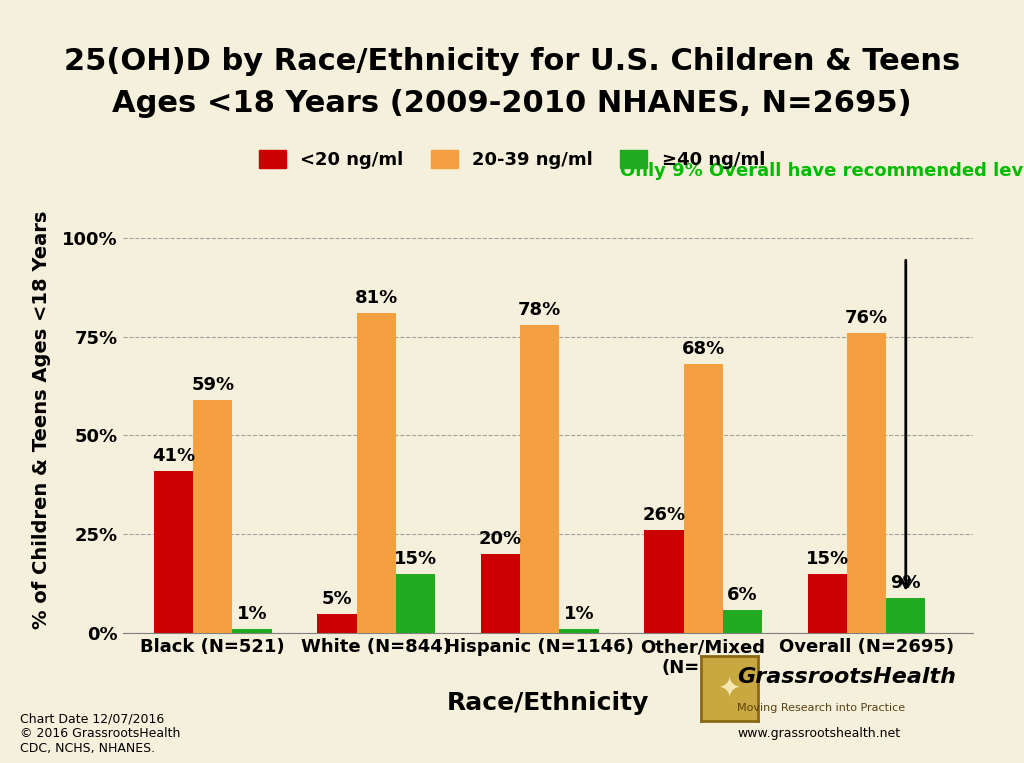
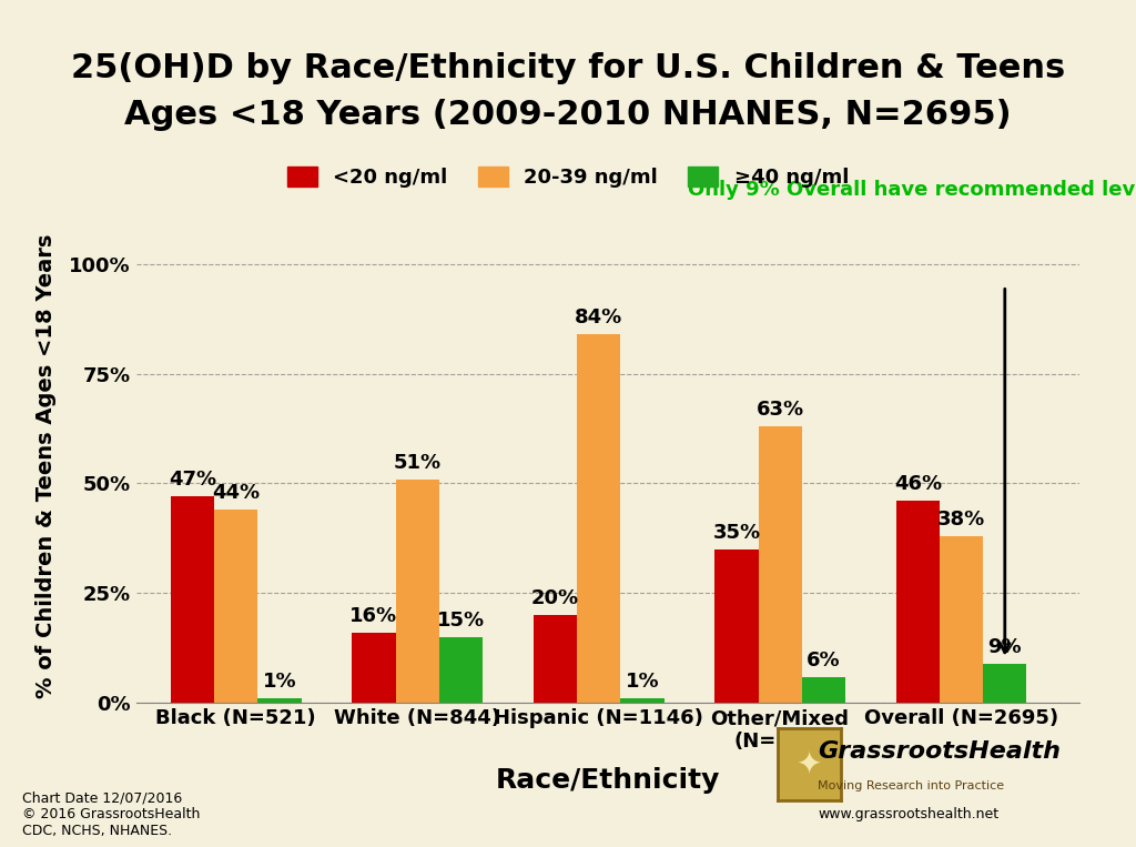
<20 ng/ml/Black (N=521): 41% -> 47%
20-39 ng/ml/Black (N=521): 59% -> 44%
<20 ng/ml/White (N=844): 5% -> 16%
20-39 ng/ml/White (N=844): 81% -> 51%
20-39 ng/ml/Hispanic (N=1146): 78% -> 84%
<20 ng/ml/Other/Mixed (N=184): 26% -> 35%
20-39 ng/ml/Other/Mixed (N=184): 68% -> 63%
<20 ng/ml/Overall (N=2695): 15% -> 46%
20-39 ng/ml/Overall (N=2695): 76% -> 38%
